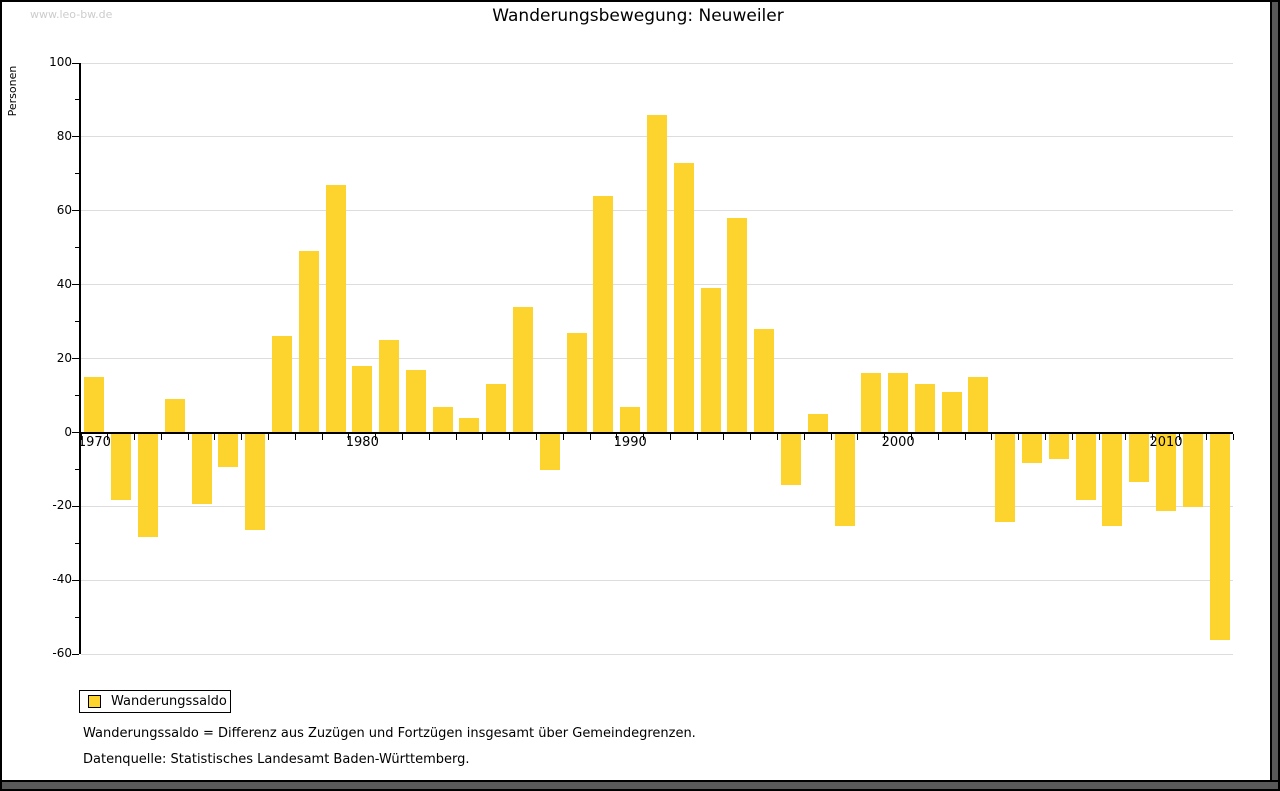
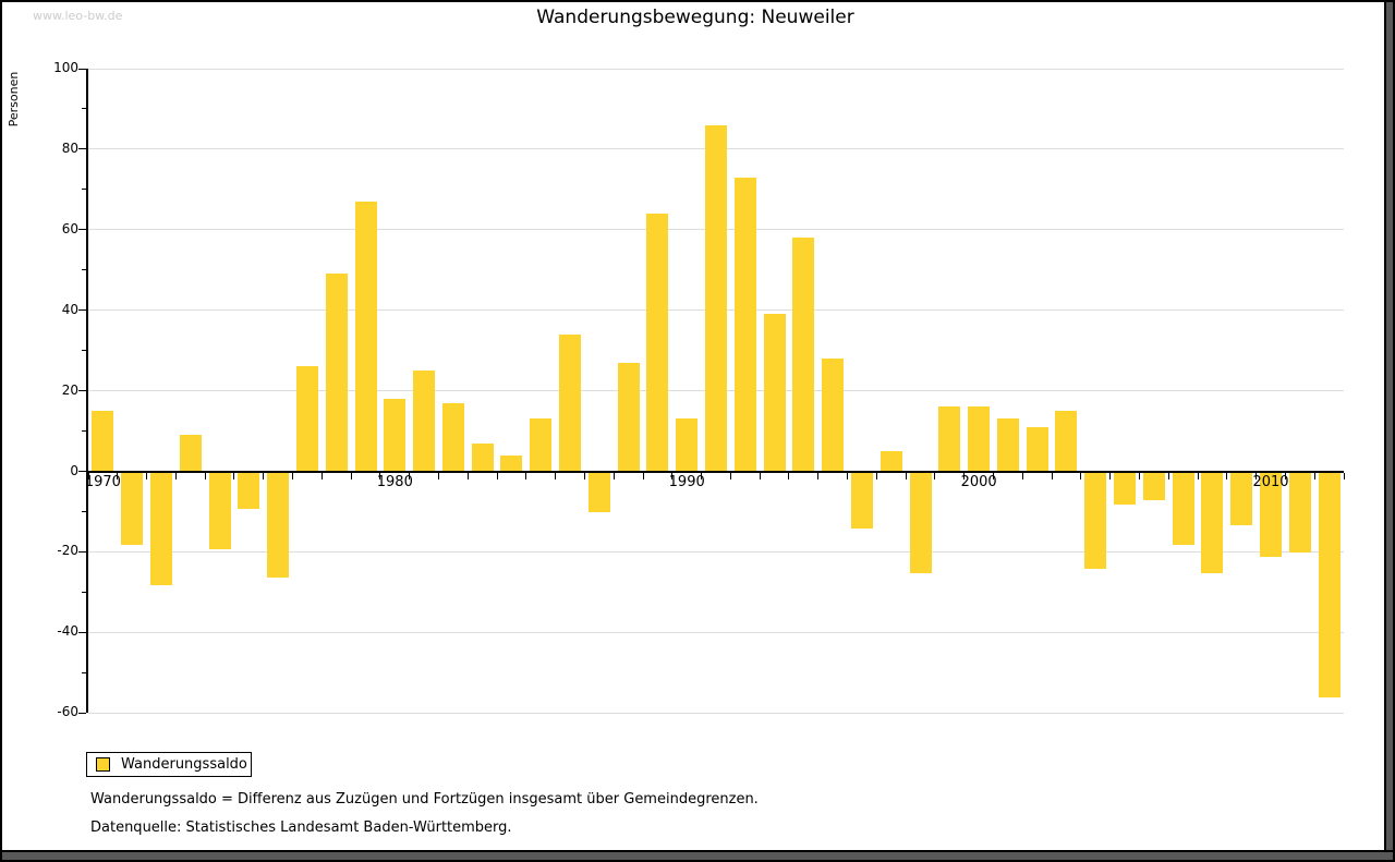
1990: 7 -> 13
